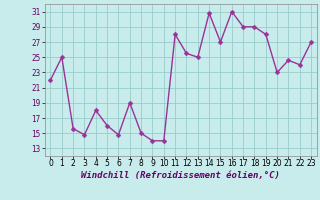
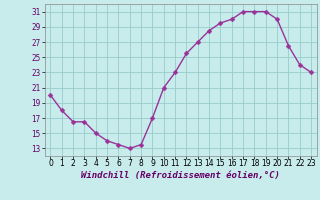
0: 22.0 -> 20.0
1: 25.0 -> 18.0
2: 15.6 -> 16.5
3: 14.8 -> 16.5
4: 18.0 -> 15.0
5: 16.0 -> 14.0
6: 14.8 -> 13.5
7: 19.0 -> 13.0
8: 15.0 -> 13.5
9: 14.0 -> 17.0
10: 14.0 -> 21.0
11: 28.0 -> 23.0
13: 25.0 -> 27.0
14: 30.8 -> 28.5
15: 27.0 -> 29.5
16: 31.0 -> 30.0
17: 29.0 -> 31.0
18: 29.0 -> 31.0
19: 28.0 -> 31.0
20: 23.0 -> 30.0
21: 24.6 -> 26.5
23: 27.0 -> 23.0
